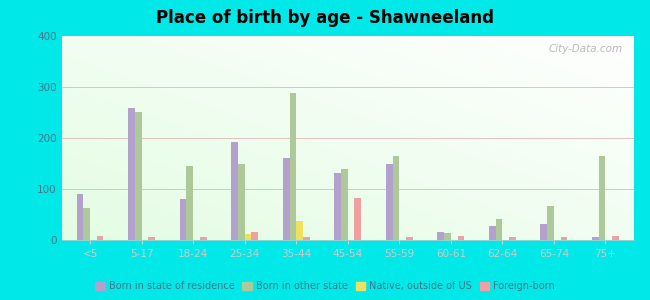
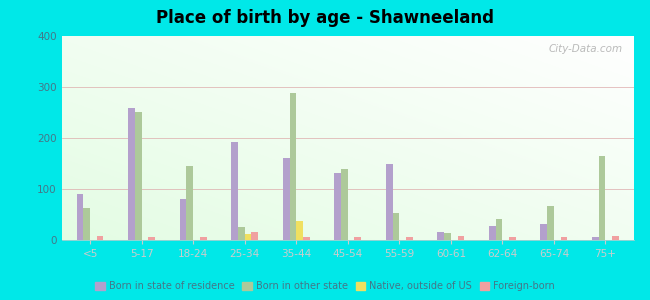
Born in other state/25-34: 150 -> 25
Foreign-born/45-54: 82 -> 5
Born in other state/55-59: 164 -> 53
